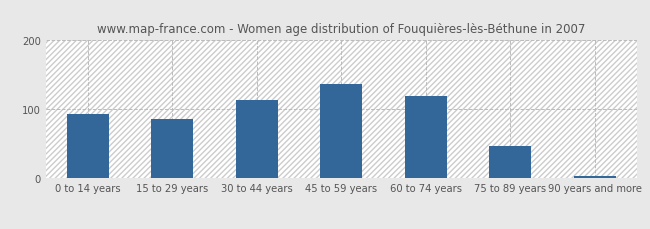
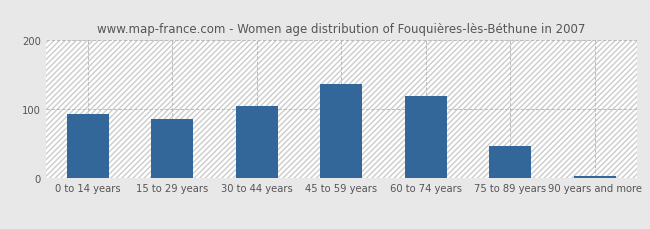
30 to 44 years: 114 -> 105
